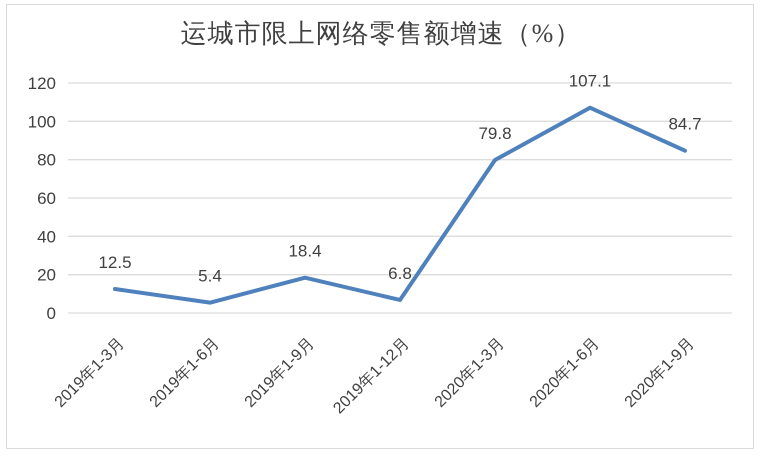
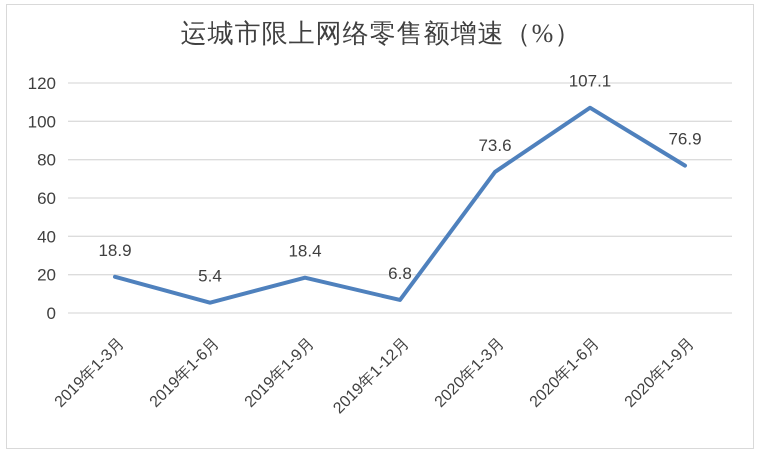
2019年1-3月: 12.5 -> 18.9
2020年1-3月: 79.8 -> 73.6
2020年1-9月: 84.7 -> 76.9
